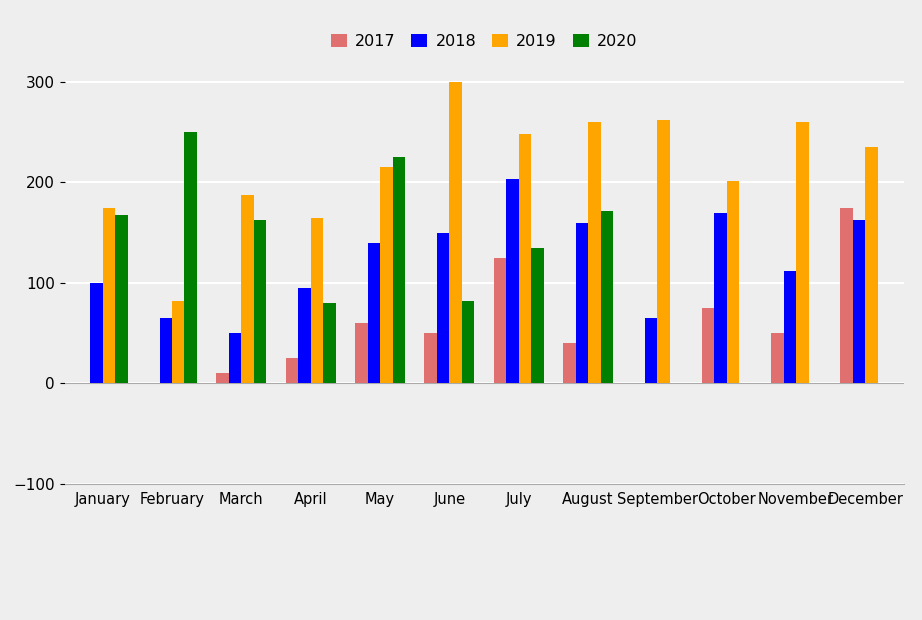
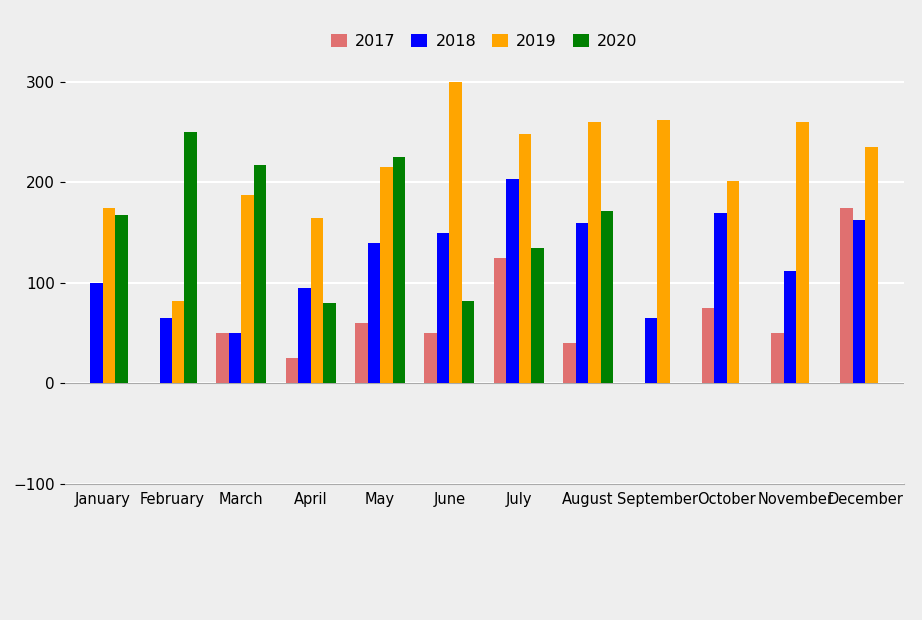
2017/March: 10 -> 50
2020/March: 163 -> 217
